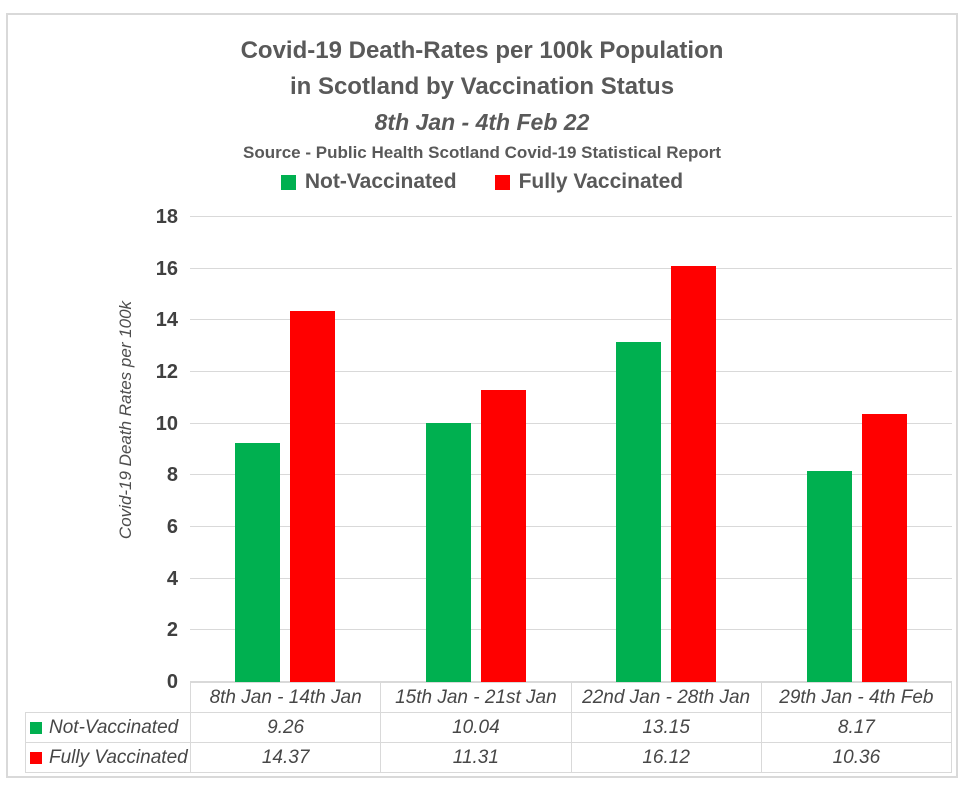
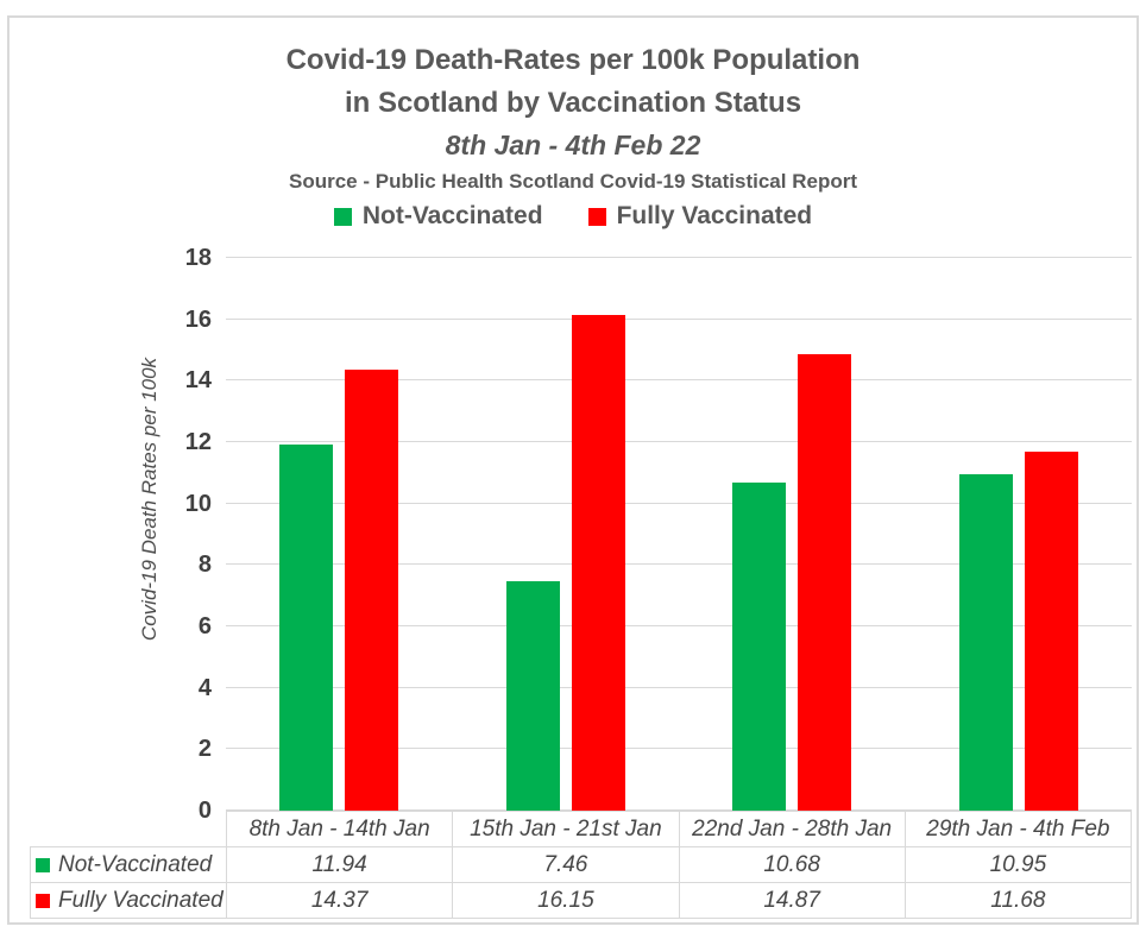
Not-Vaccinated/8th Jan - 14th Jan: 9.26 -> 11.94
Not-Vaccinated/15th Jan - 21st Jan: 10.04 -> 7.46
Fully Vaccinated/15th Jan - 21st Jan: 11.31 -> 16.15
Not-Vaccinated/22nd Jan - 28th Jan: 13.15 -> 10.68
Fully Vaccinated/22nd Jan - 28th Jan: 16.12 -> 14.87
Not-Vaccinated/29th Jan - 4th Feb: 8.17 -> 10.95
Fully Vaccinated/29th Jan - 4th Feb: 10.36 -> 11.68
